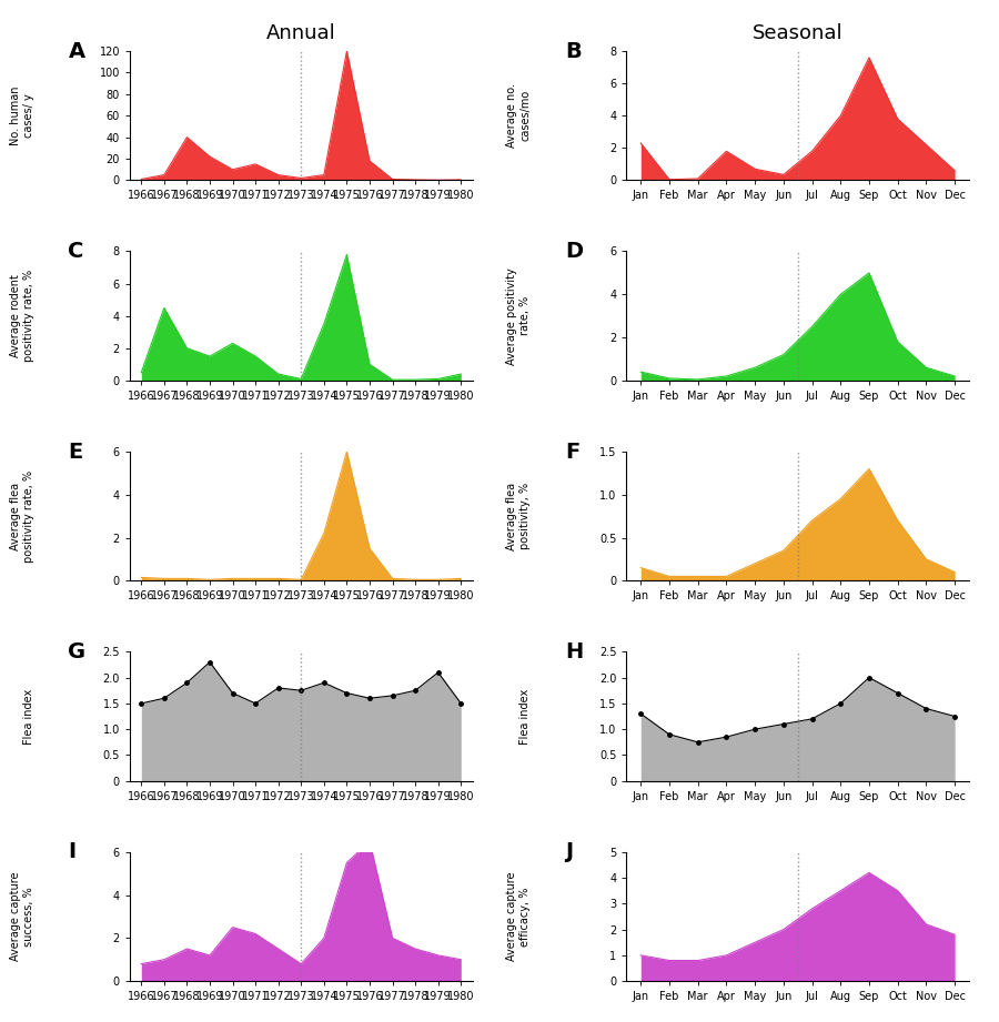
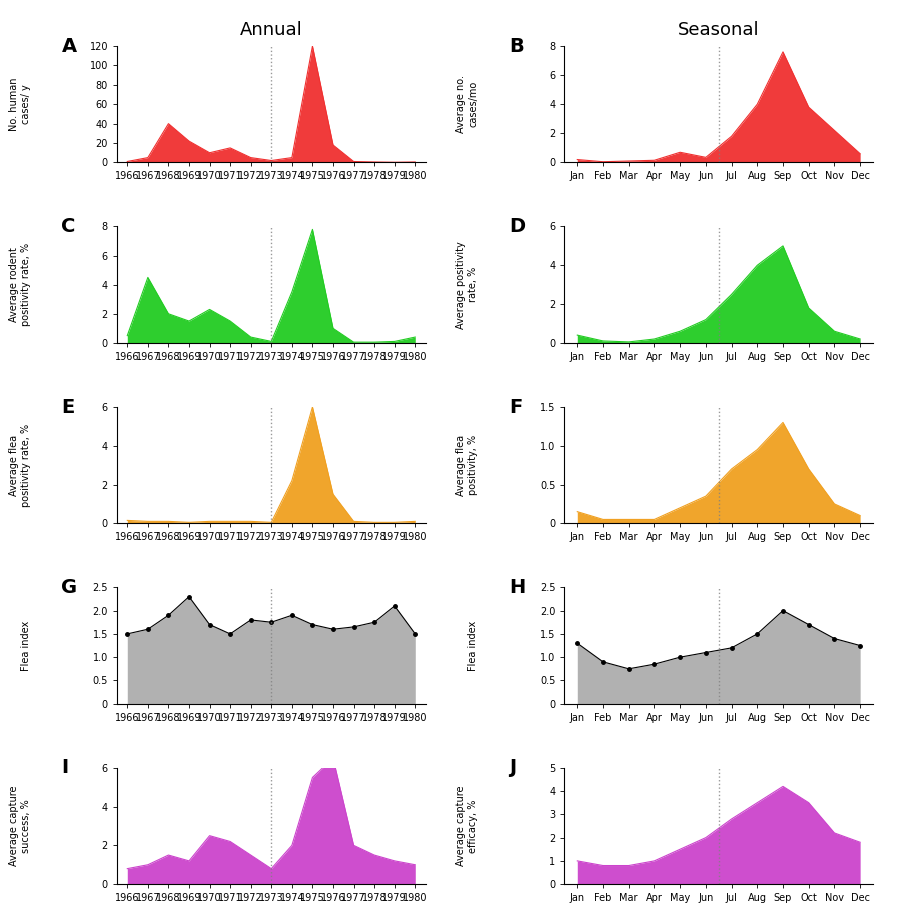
Seasonal/Jan: 2.3 -> 0.2
Seasonal/Apr: 1.8 -> 0.1
